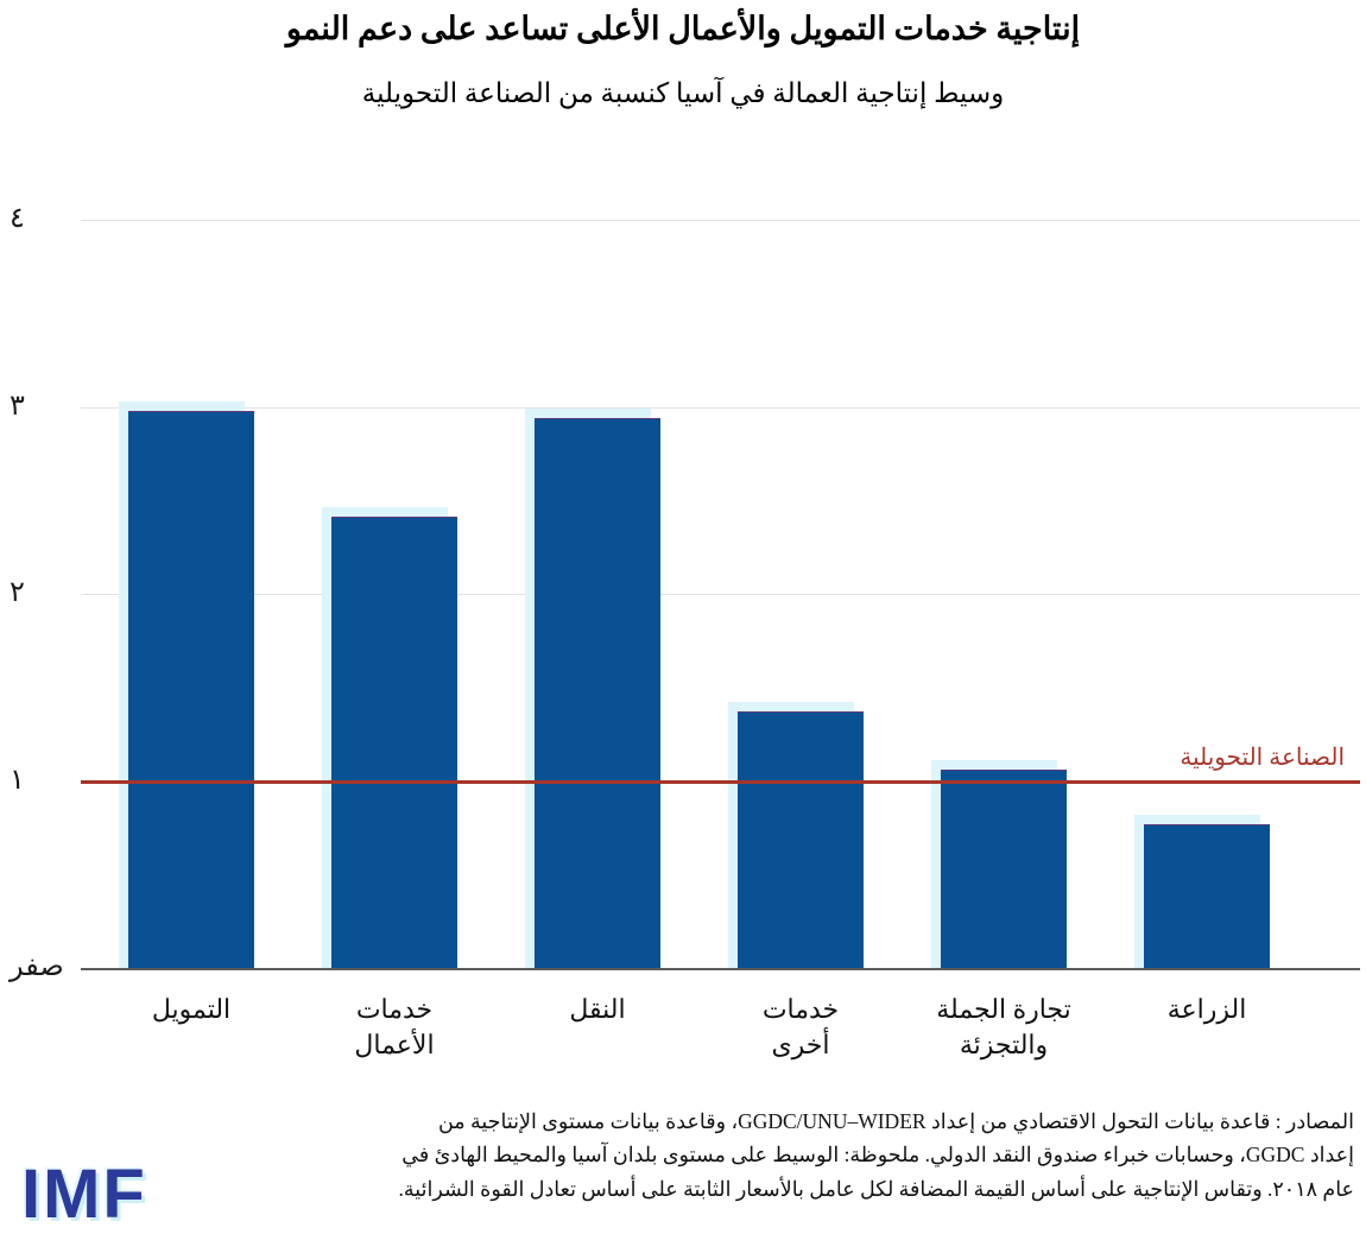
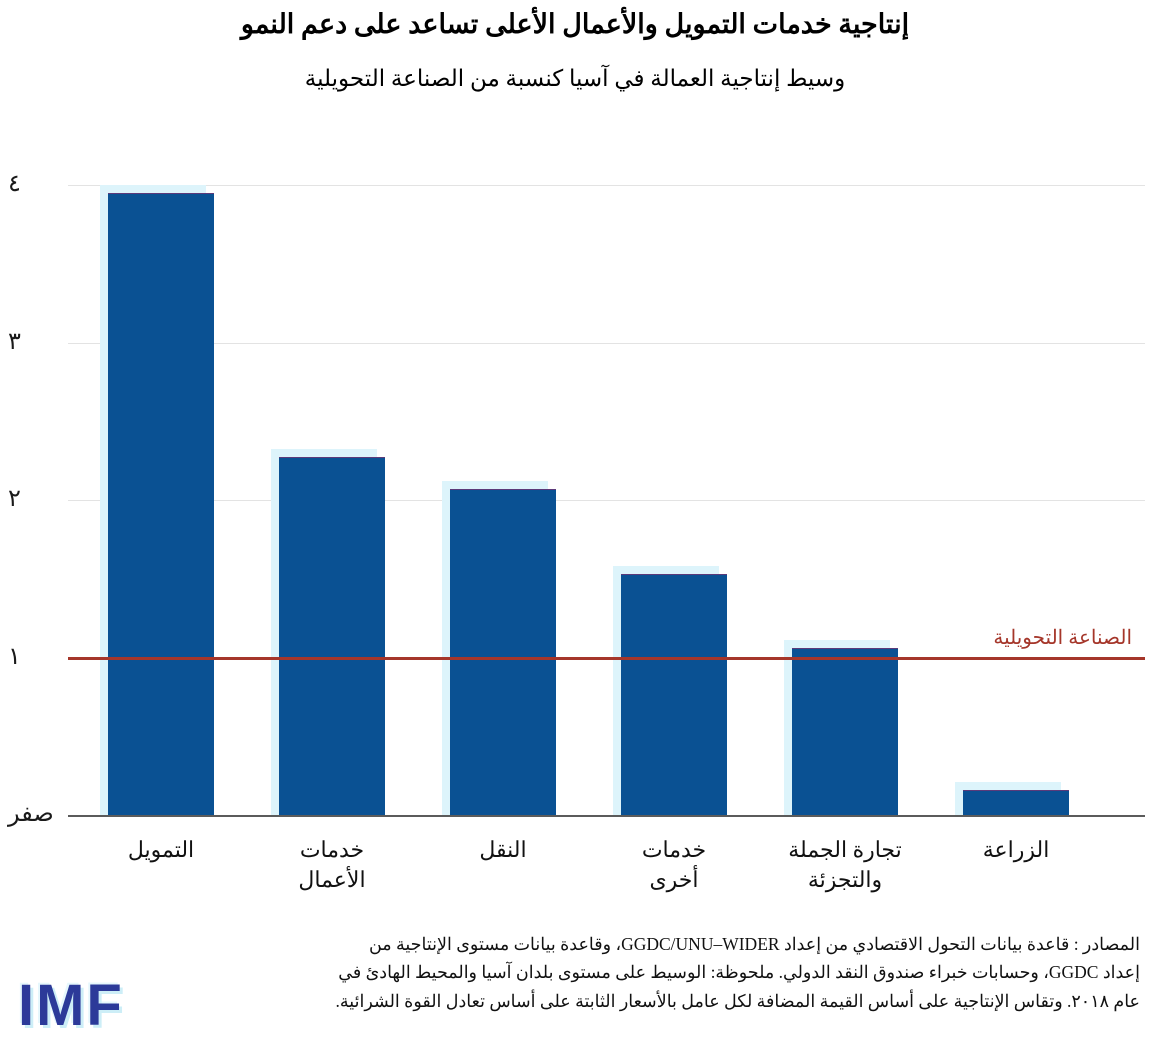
التمويل: 2.98 -> 3.95
خدمات الأعمال: 2.41 -> 2.27
النقل: 2.94 -> 2.07
خدمات أخرى: 1.37 -> 1.53
الزراعة: 0.77 -> 0.16
